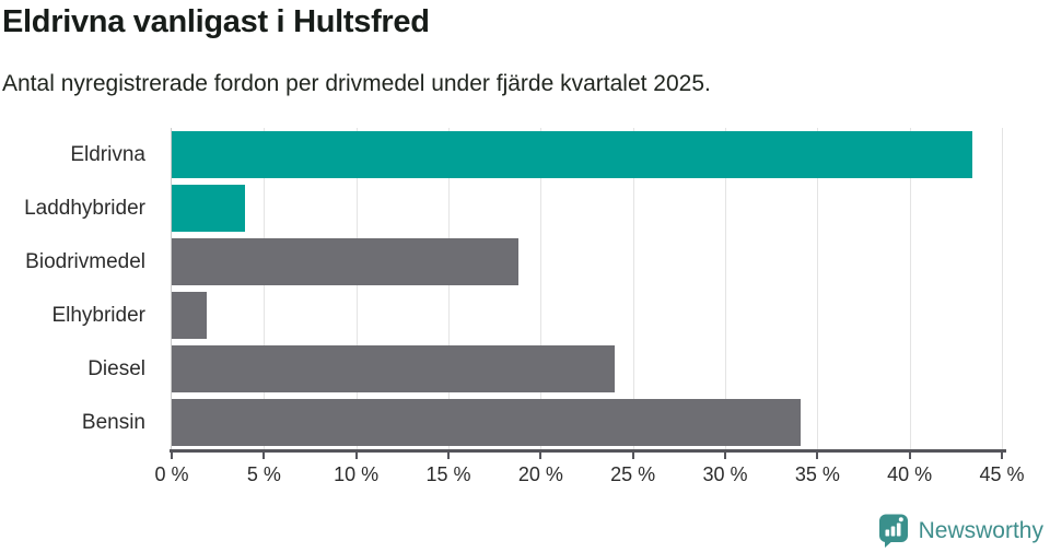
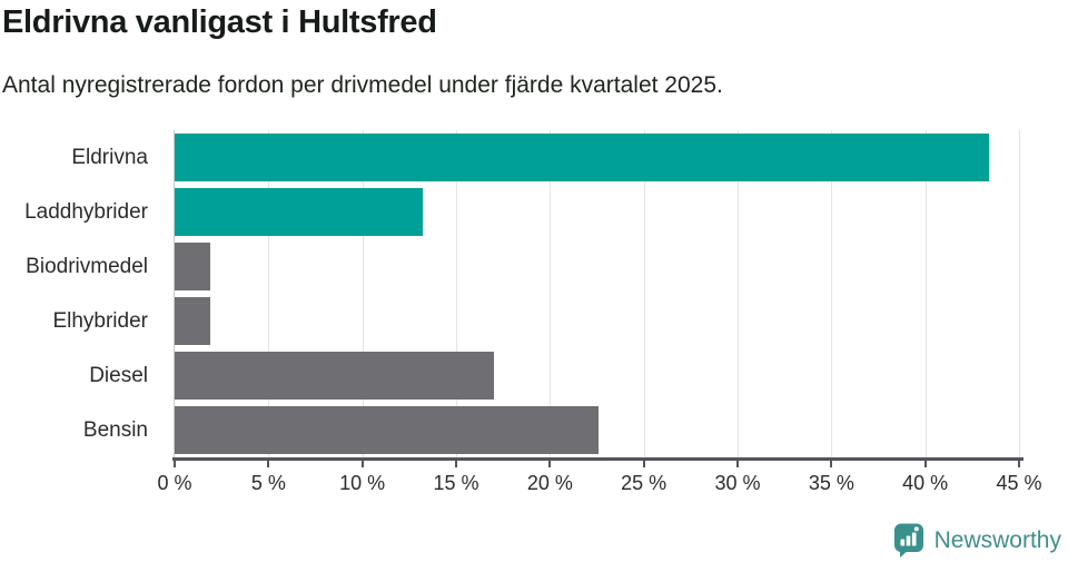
Laddhybrider: 4.0% -> 13.2%
Biodrivmedel: 18.8% -> 1.9%
Diesel: 24.0% -> 17.0%
Bensin: 34.1% -> 22.6%
